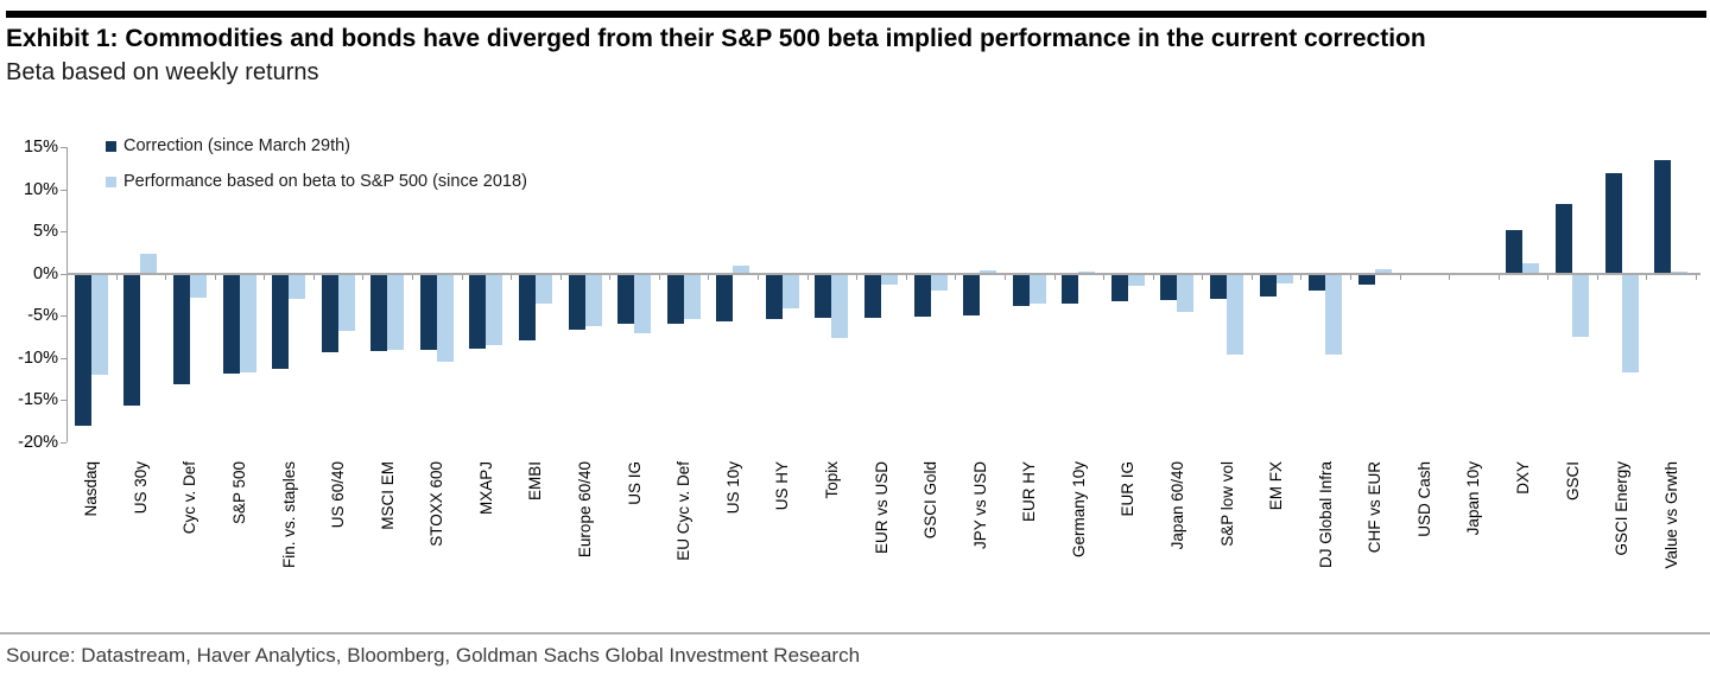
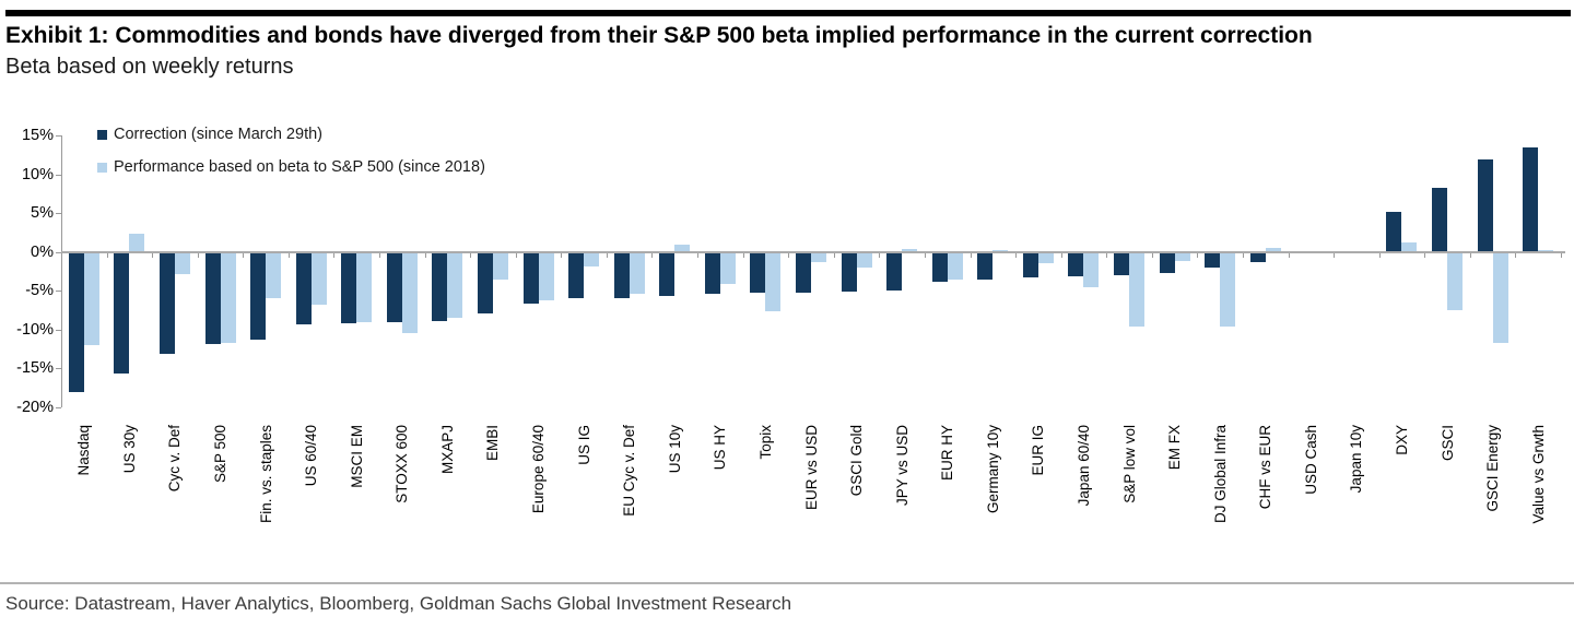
Performance based on beta to S&P 500 (since 2018)/Fin. vs. staples: -3% -> -6%
Performance based on beta to S&P 500 (since 2018)/US IG: -7% -> -2%
